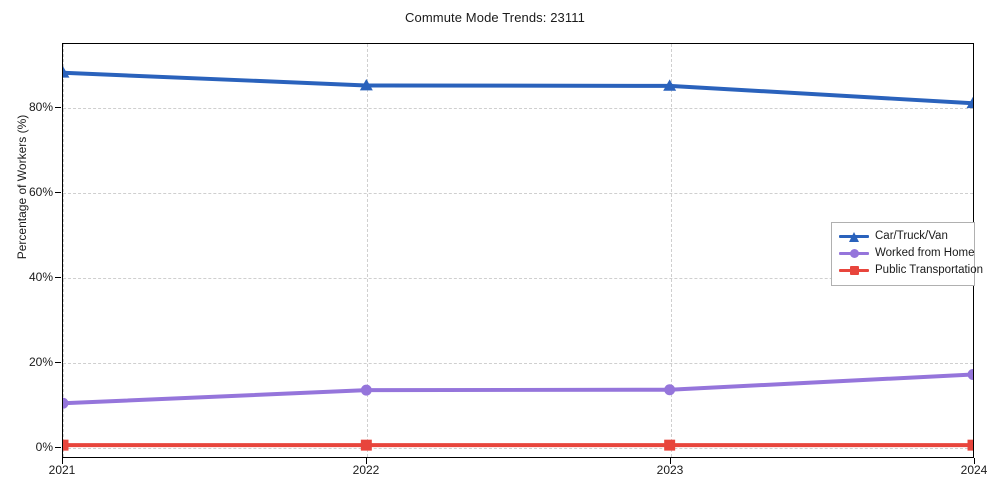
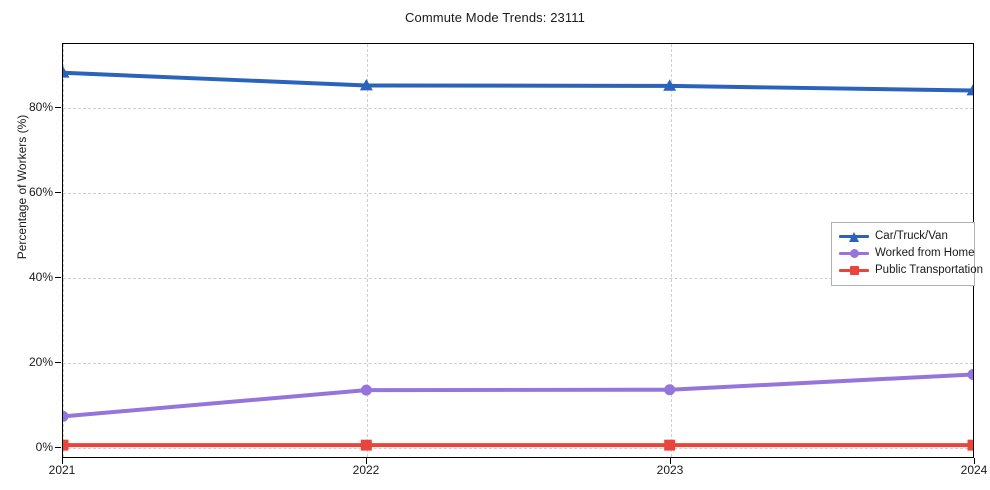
Worked from Home/2021: 10% -> 7%
Car/Truck/Van/2024: 81% -> 84%
